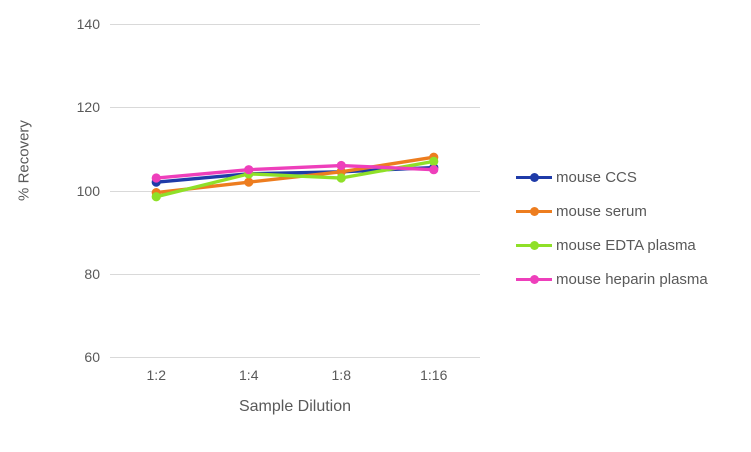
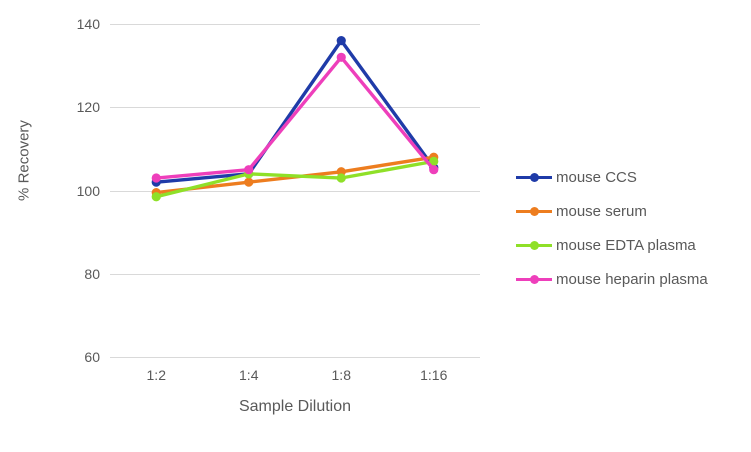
mouse CCS/1:8: 104 -> 136
mouse heparin plasma/1:8: 106 -> 132
